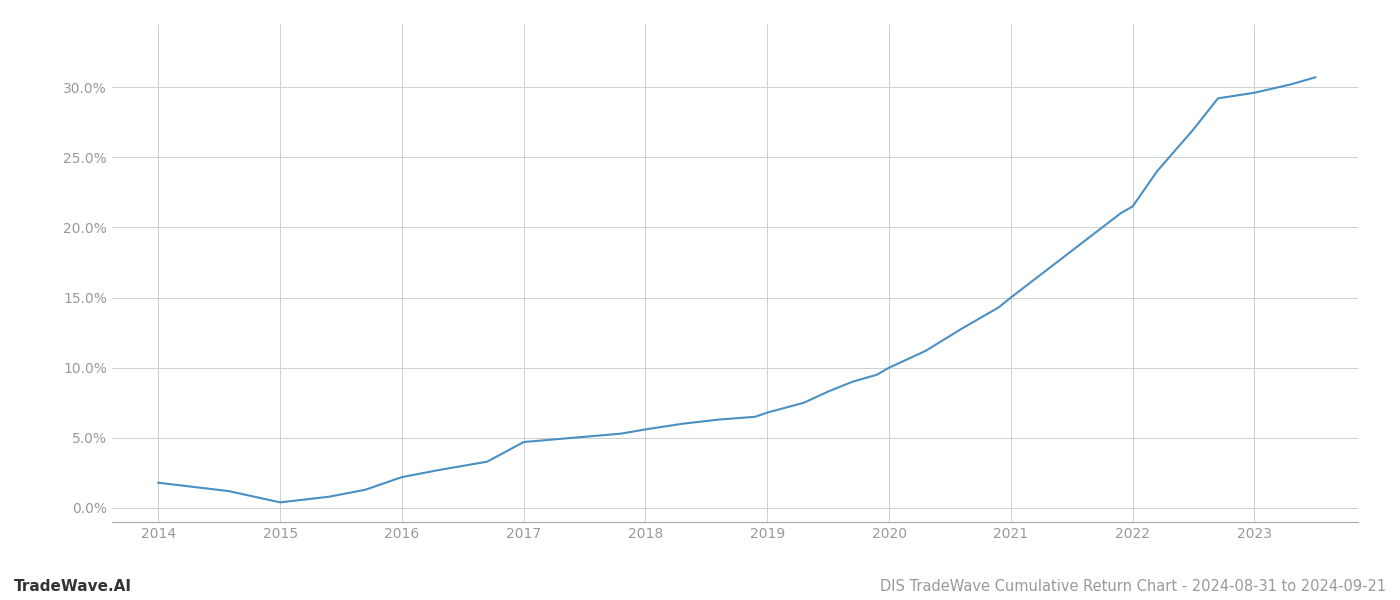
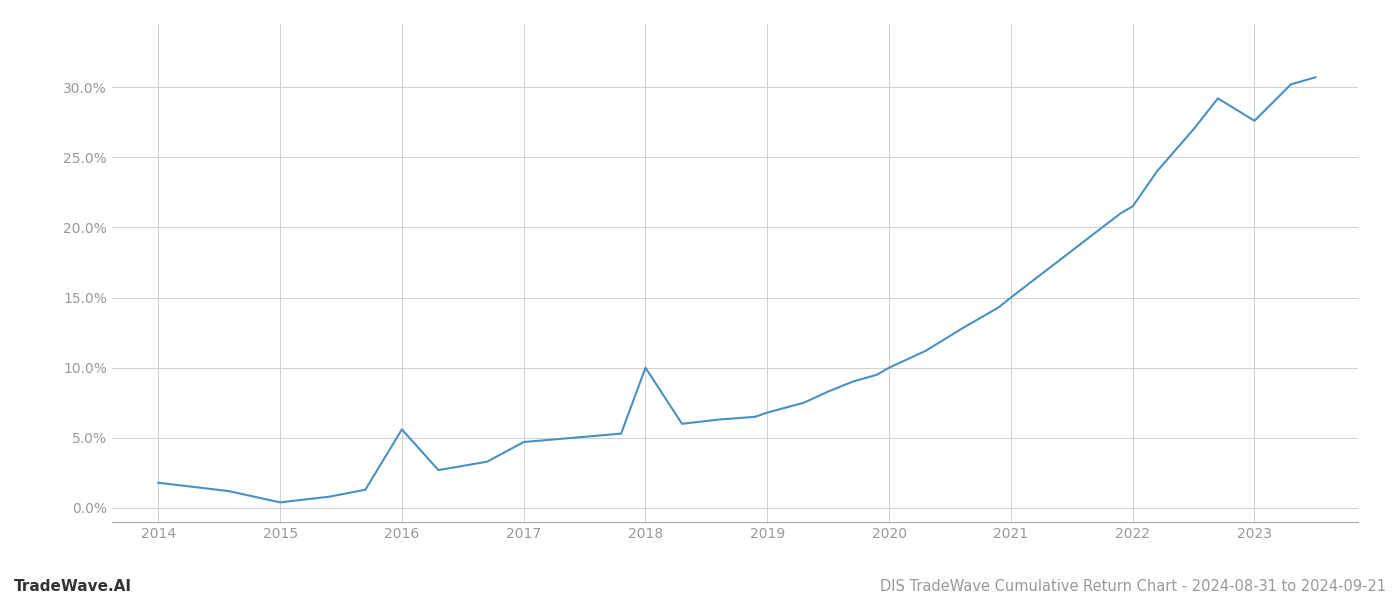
2016: 2.2% -> 5.6%
2018: 5.6% -> 10.0%
2023: 29.6% -> 27.6%
